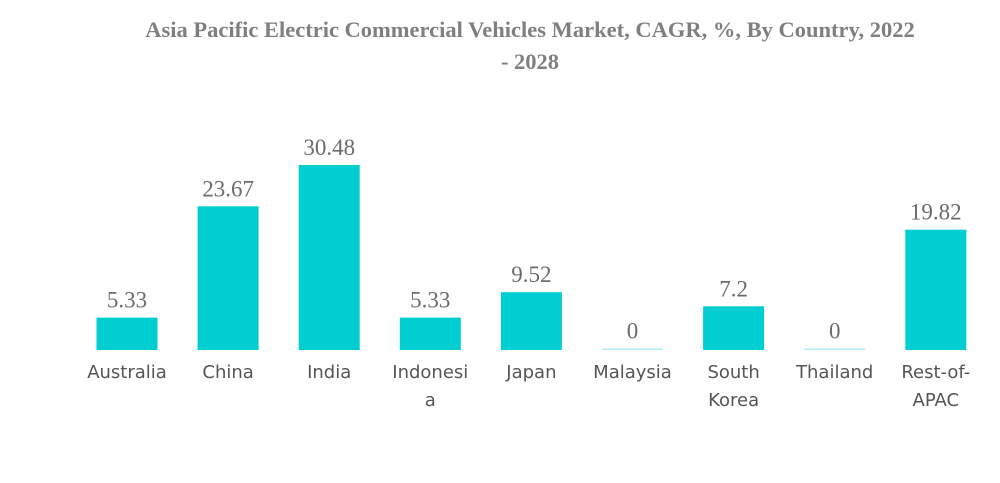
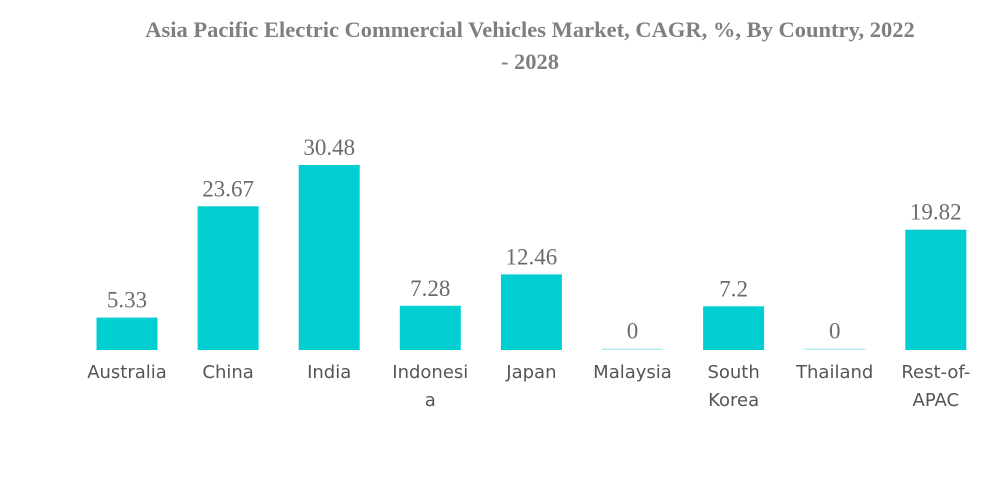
Indonesia: 5.33 -> 7.28
Japan: 9.52 -> 12.46
